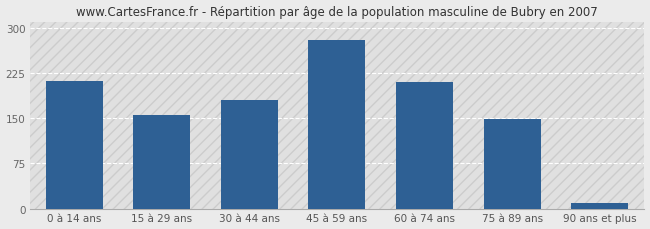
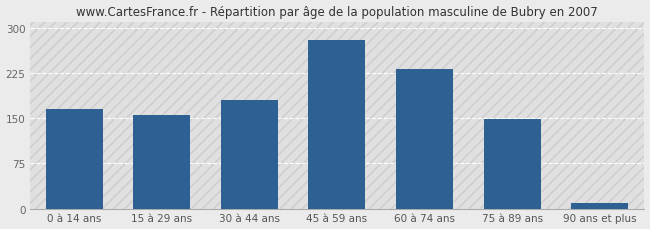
0 à 14 ans: 212 -> 165
60 à 74 ans: 210 -> 232
